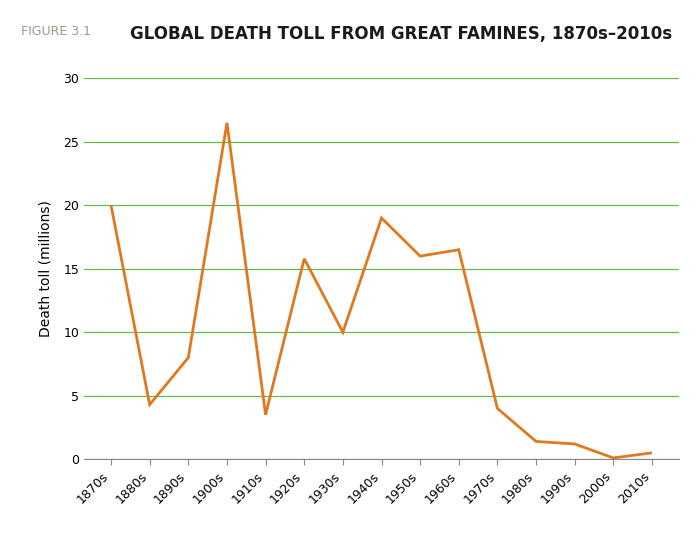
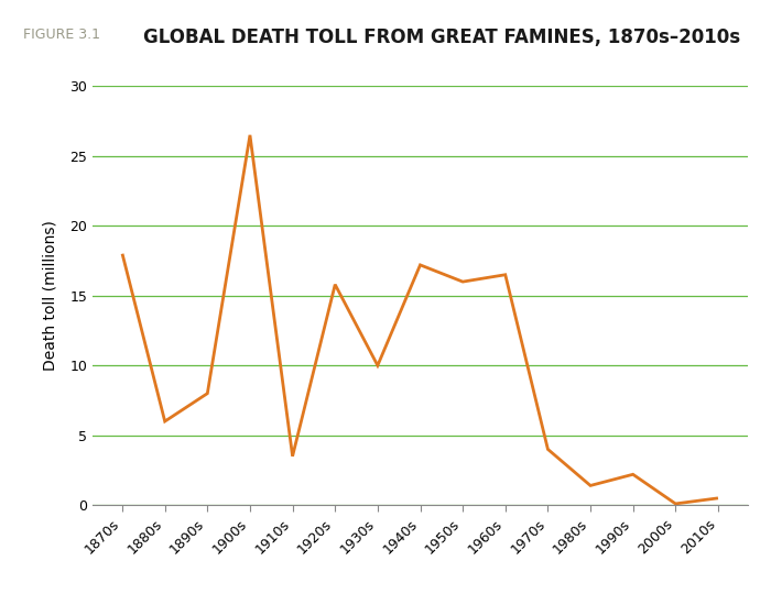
1870s: 20.0 -> 18.0
1880s: 4.3 -> 6.0
1940s: 19.0 -> 17.2
1990s: 1.2 -> 2.2
